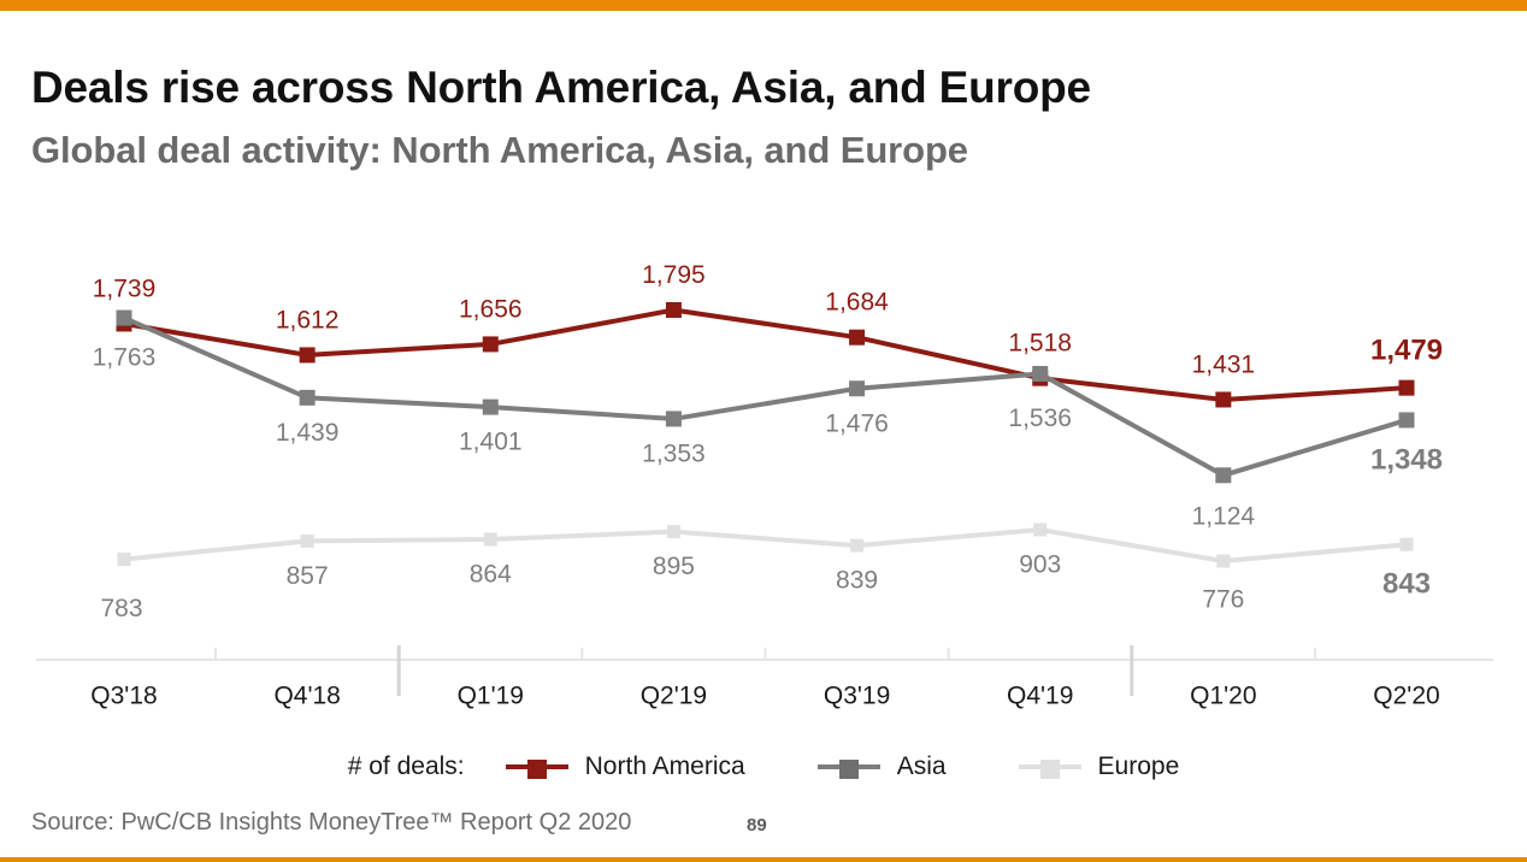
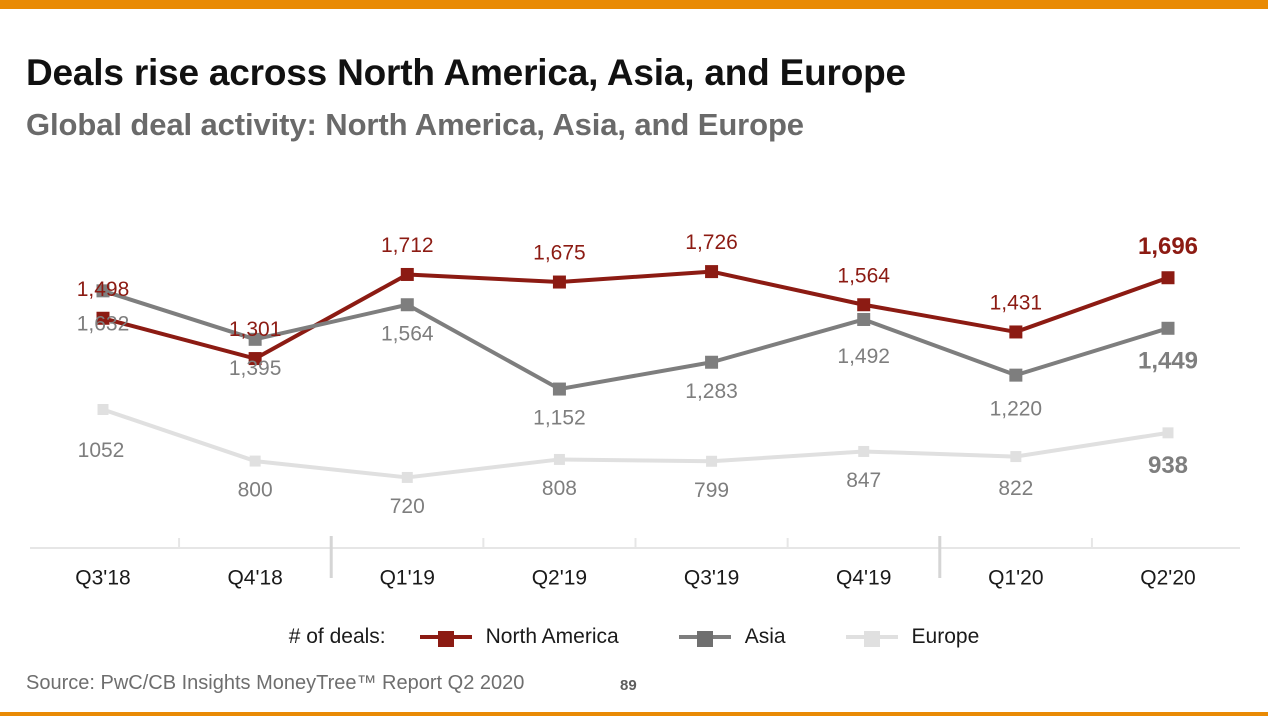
North America/Q3'18: 1,739 -> 1,498
Asia/Q3'18: 1,763 -> 1,632
Europe/Q3'18: 783 -> 1052
North America/Q4'18: 1,612 -> 1,301
Asia/Q4'18: 1,439 -> 1,395
Europe/Q4'18: 857 -> 800
North America/Q1'19: 1,656 -> 1,712
Asia/Q1'19: 1,401 -> 1,564
Europe/Q1'19: 864 -> 720
North America/Q2'19: 1,795 -> 1,675
Asia/Q2'19: 1,353 -> 1,152
Europe/Q2'19: 895 -> 808
North America/Q3'19: 1,684 -> 1,726
Asia/Q3'19: 1,476 -> 1,283
Europe/Q3'19: 839 -> 799
North America/Q4'19: 1,518 -> 1,564
Asia/Q4'19: 1,536 -> 1,492
Europe/Q4'19: 903 -> 847
Asia/Q1'20: 1,124 -> 1,220
Europe/Q1'20: 776 -> 822
North America/Q2'20: 1,479 -> 1,696
Asia/Q2'20: 1,348 -> 1,449
Europe/Q2'20: 843 -> 938
